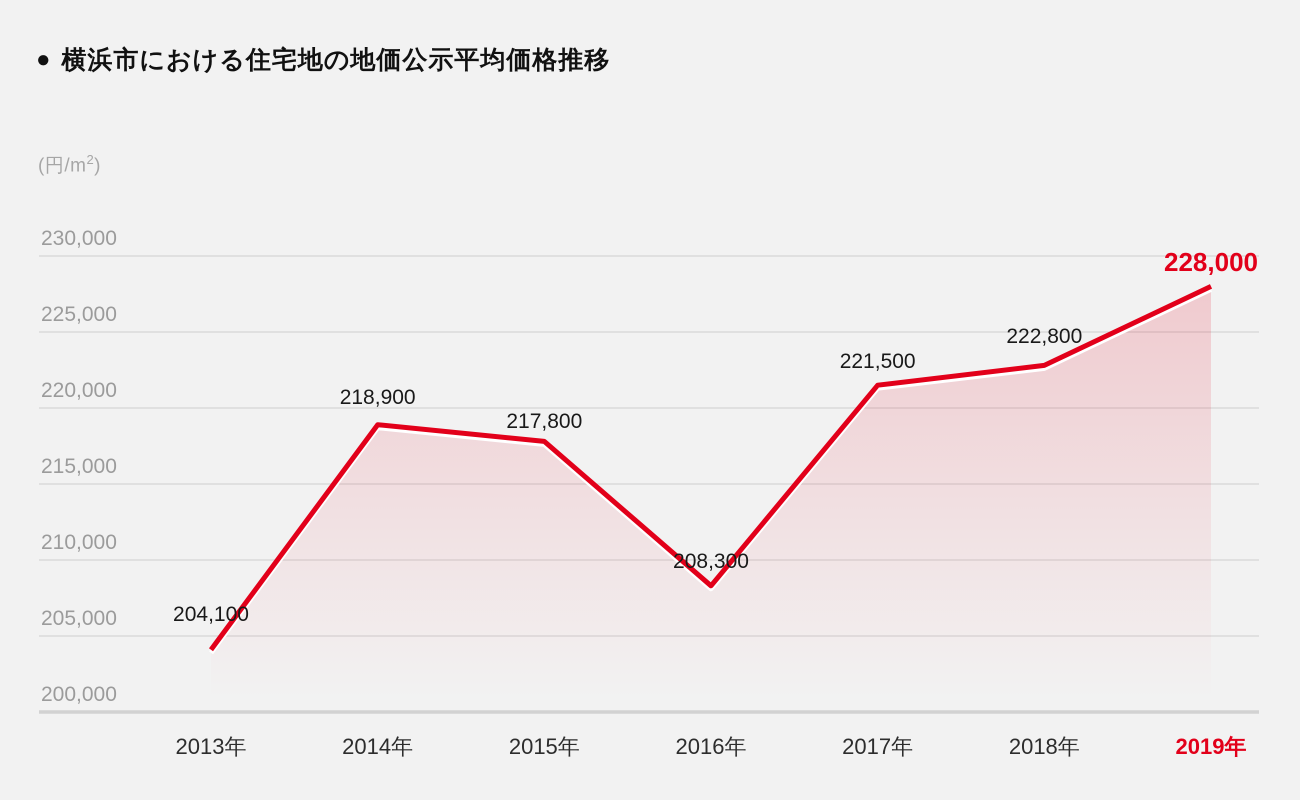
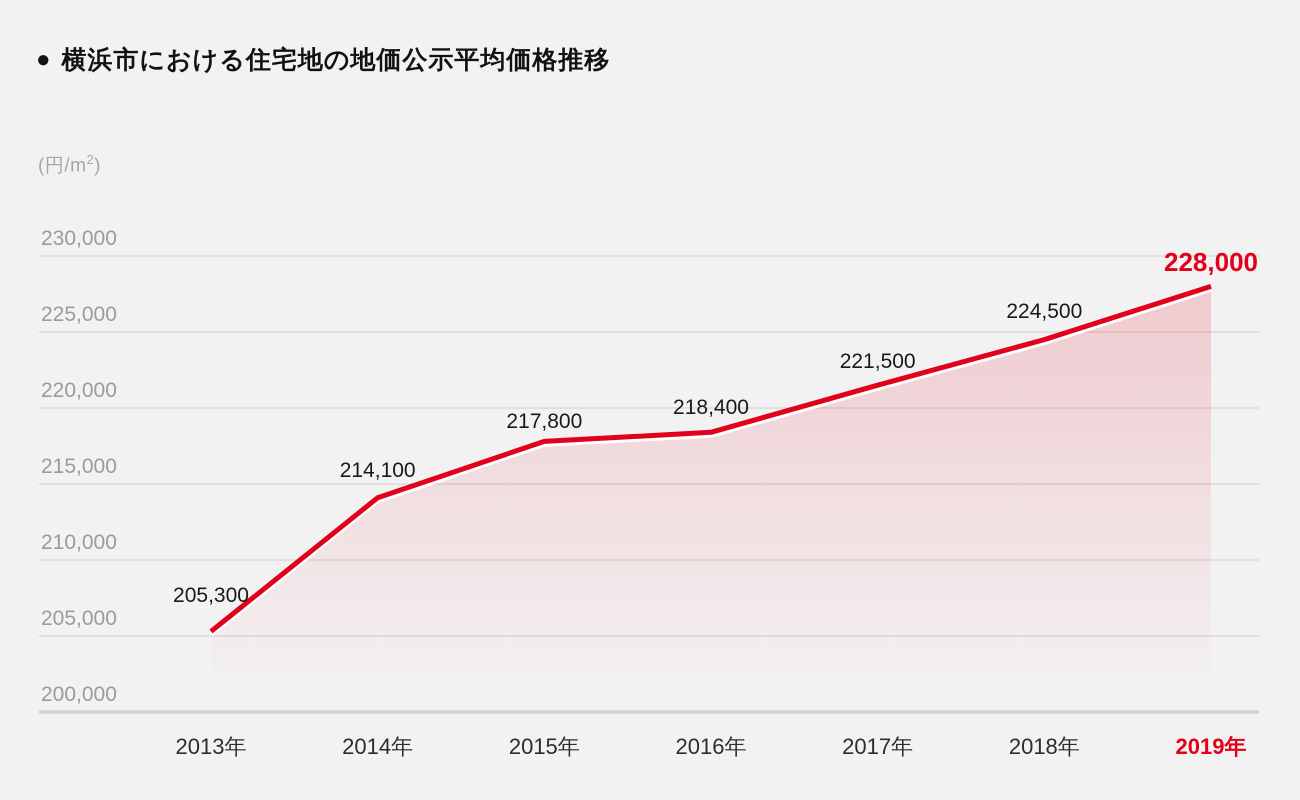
2013年: 204,100 -> 205,300
2014年: 218,900 -> 214,100
2016年: 208,300 -> 218,400
2018年: 222,800 -> 224,500
